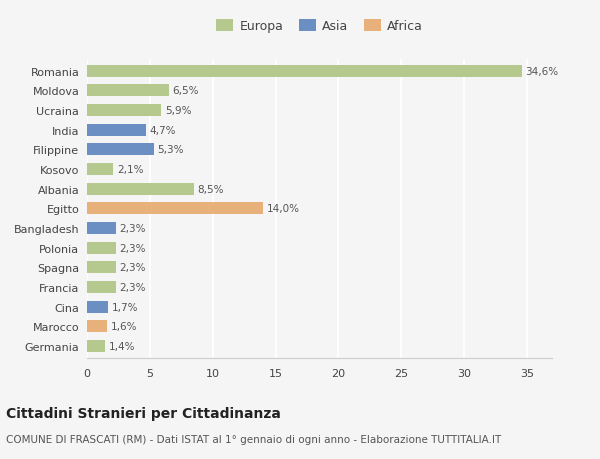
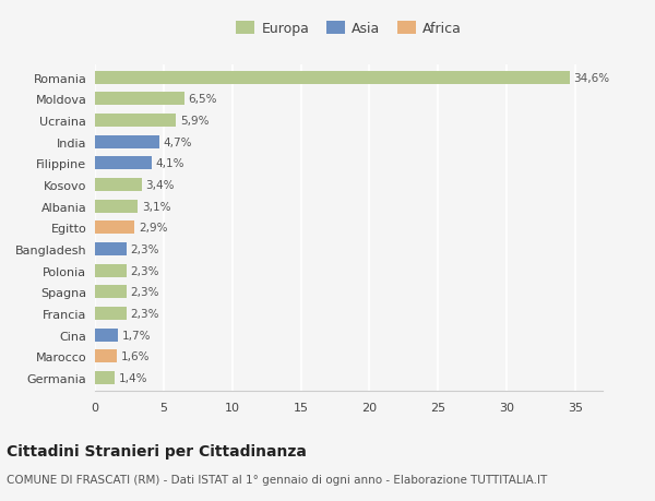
Filippine: 5,3% -> 4,1%
Kosovo: 2,1% -> 3,4%
Albania: 8,5% -> 3,1%
Egitto: 14,0% -> 2,9%
